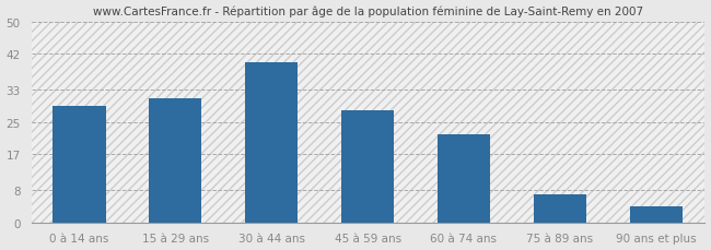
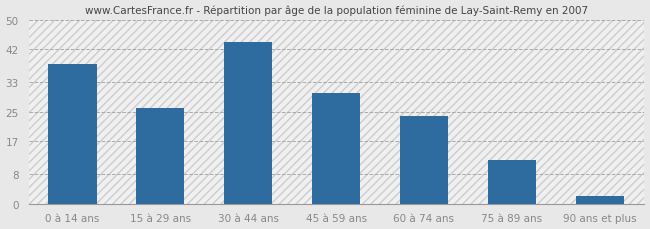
0 à 14 ans: 29 -> 38
15 à 29 ans: 31 -> 26
30 à 44 ans: 40 -> 44
45 à 59 ans: 28 -> 30
60 à 74 ans: 22 -> 24
75 à 89 ans: 7 -> 12
90 ans et plus: 4 -> 2
